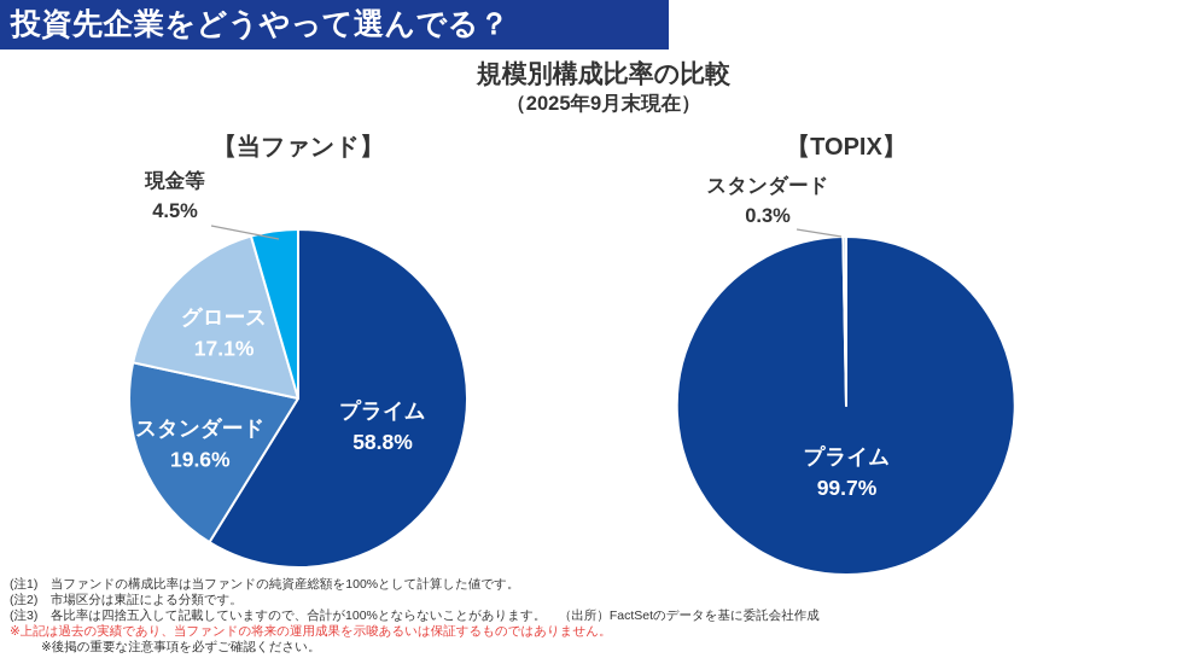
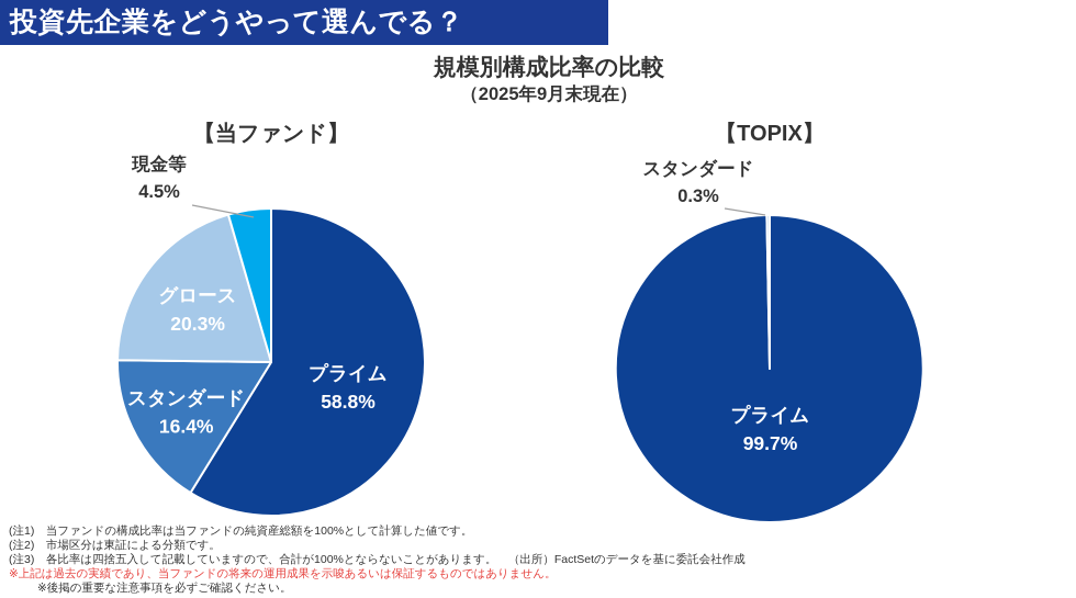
【当ファンド】/スタンダード: 19.6% -> 16.4%
【当ファンド】/グロース: 17.1% -> 20.3%
